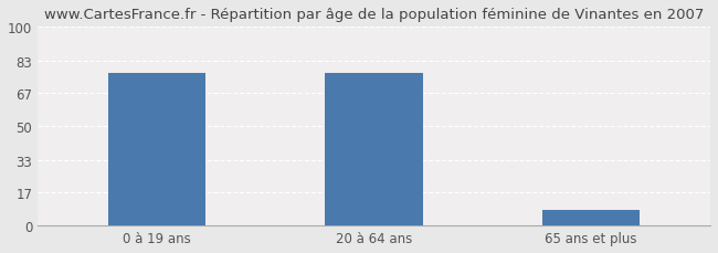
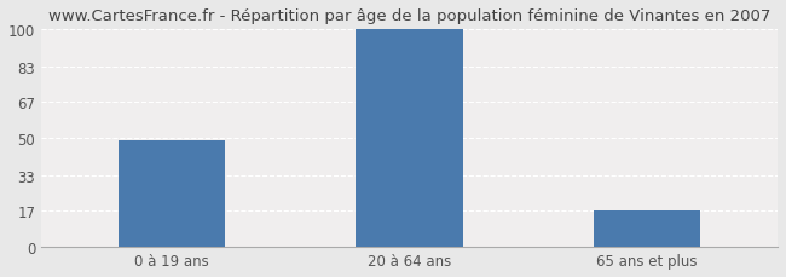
0 à 19 ans: 77 -> 49
20 à 64 ans: 77 -> 100
65 ans et plus: 8 -> 17
